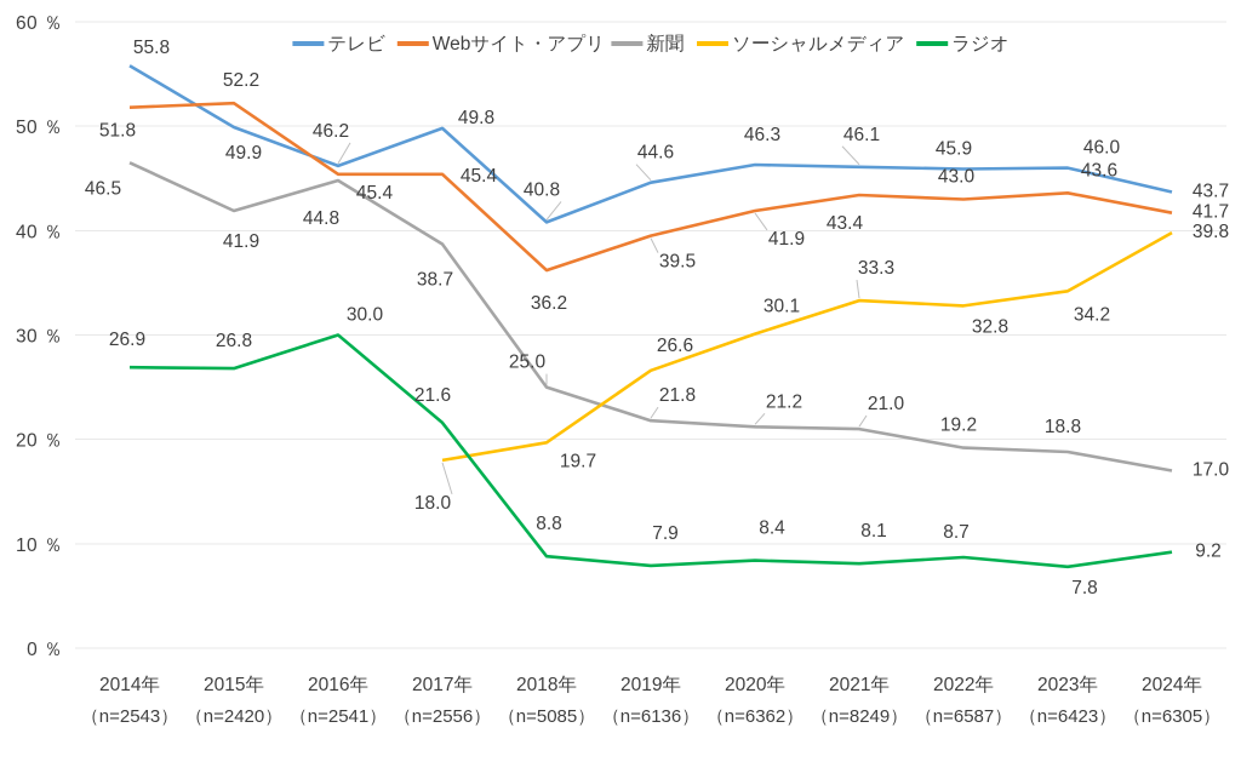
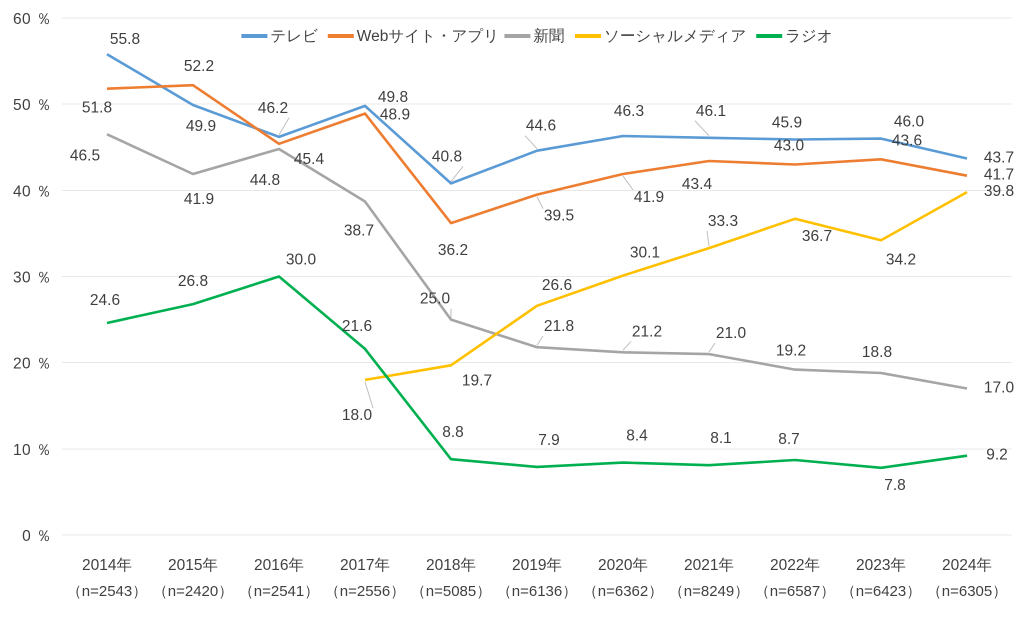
ラジオ/2014年: 26.9 -> 24.6
Webサイト・アプリ/2017年: 45.4 -> 48.9
ソーシャルメディア/2022年: 32.8 -> 36.7
